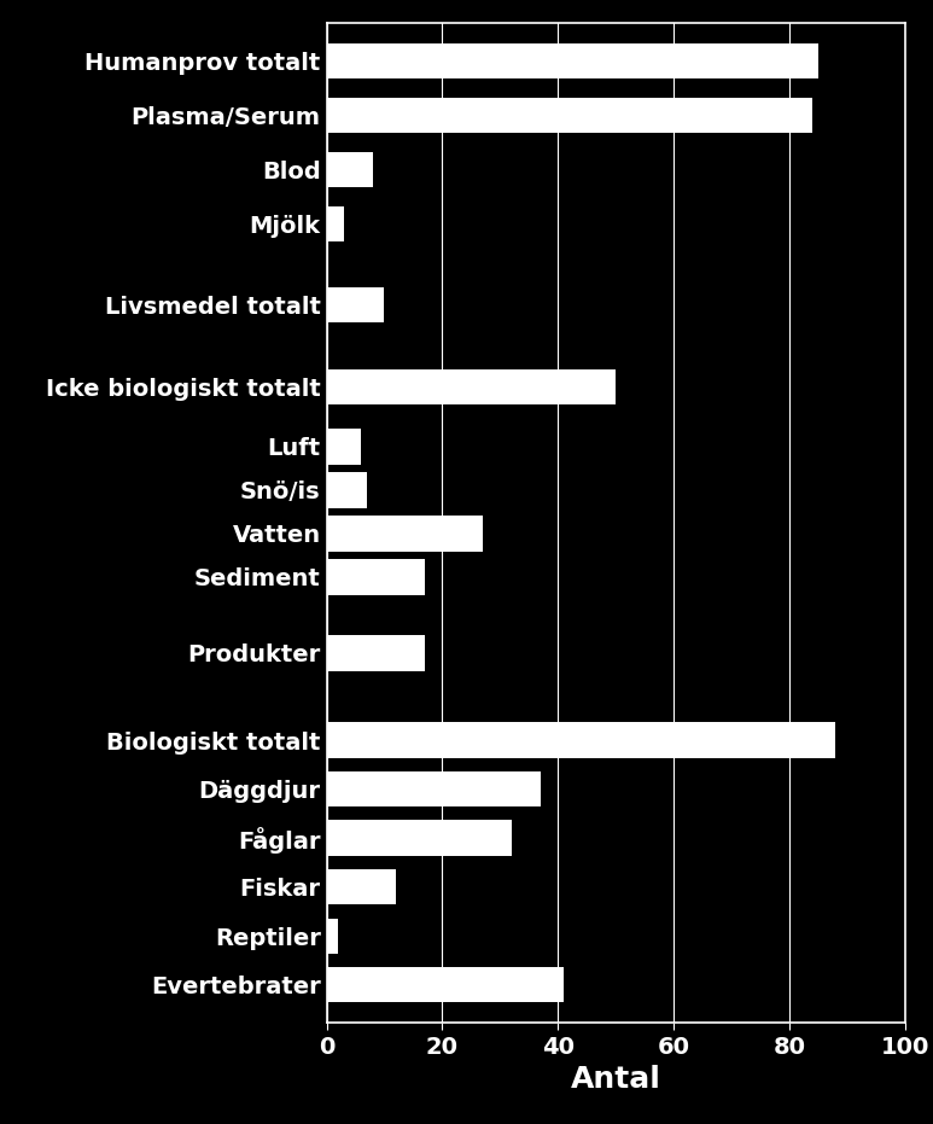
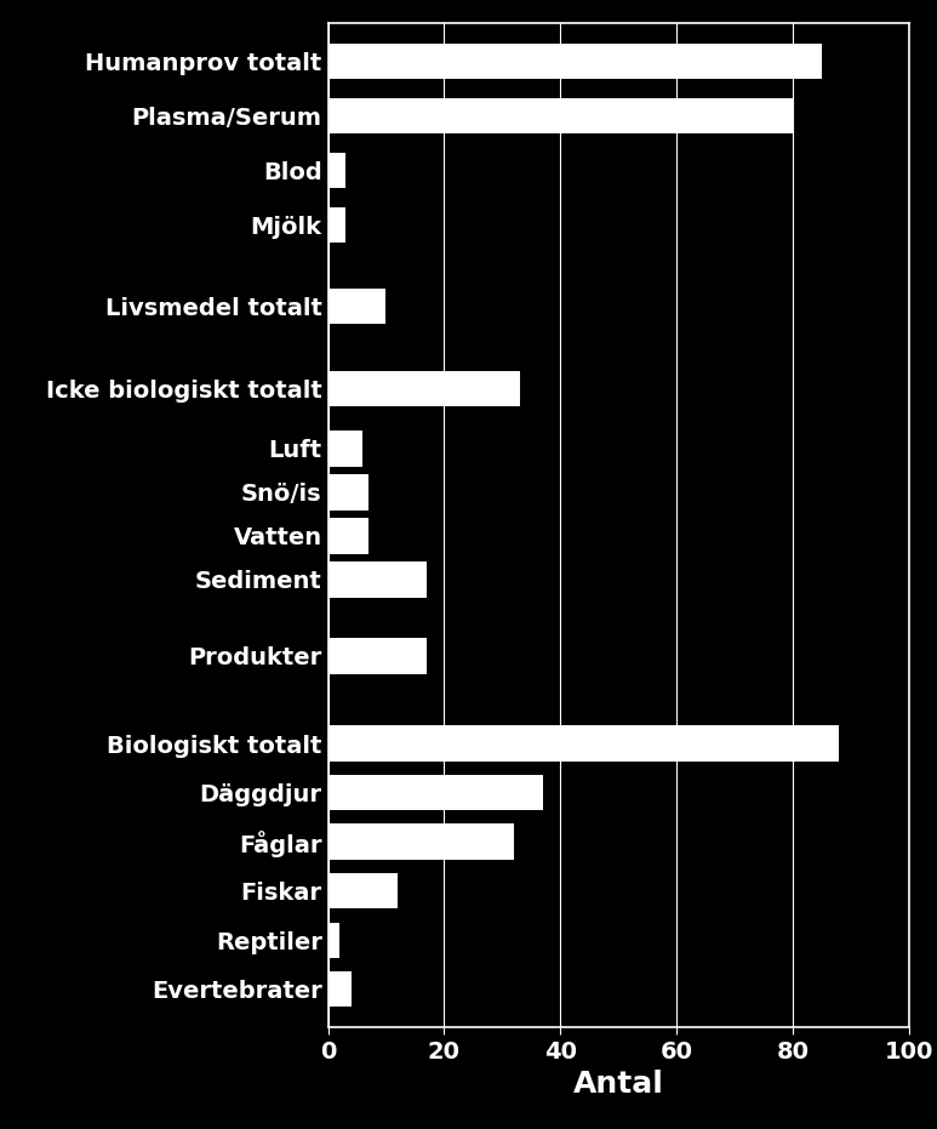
Plasma/Serum: 84 -> 80
Blod: 8 -> 3
Icke biologiskt totalt: 50 -> 33
Vatten: 27 -> 7
Evertebrater: 41 -> 4
